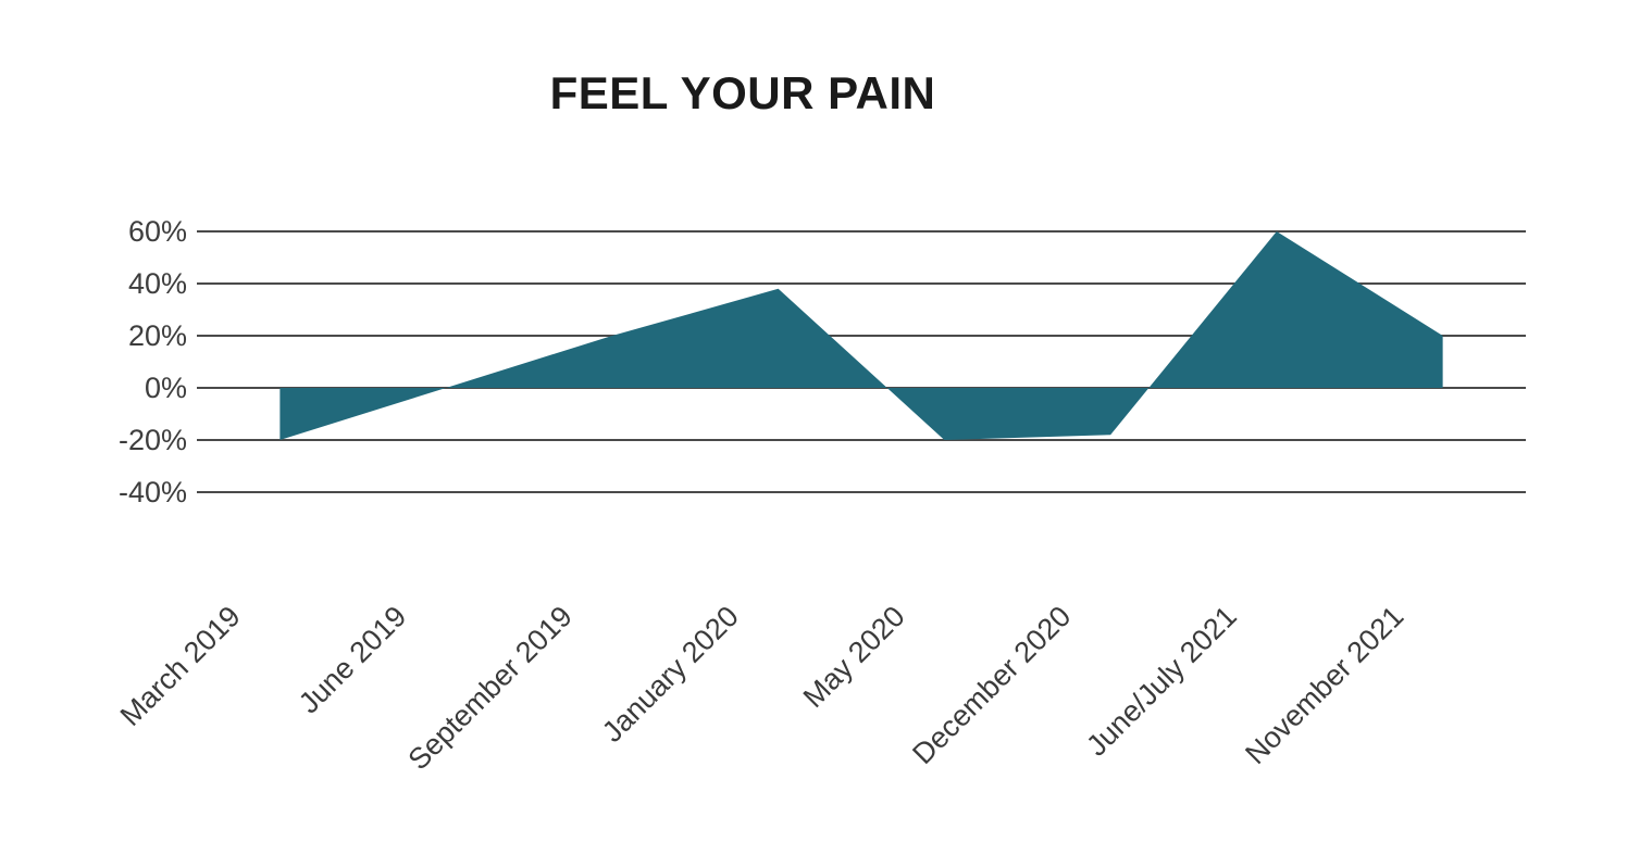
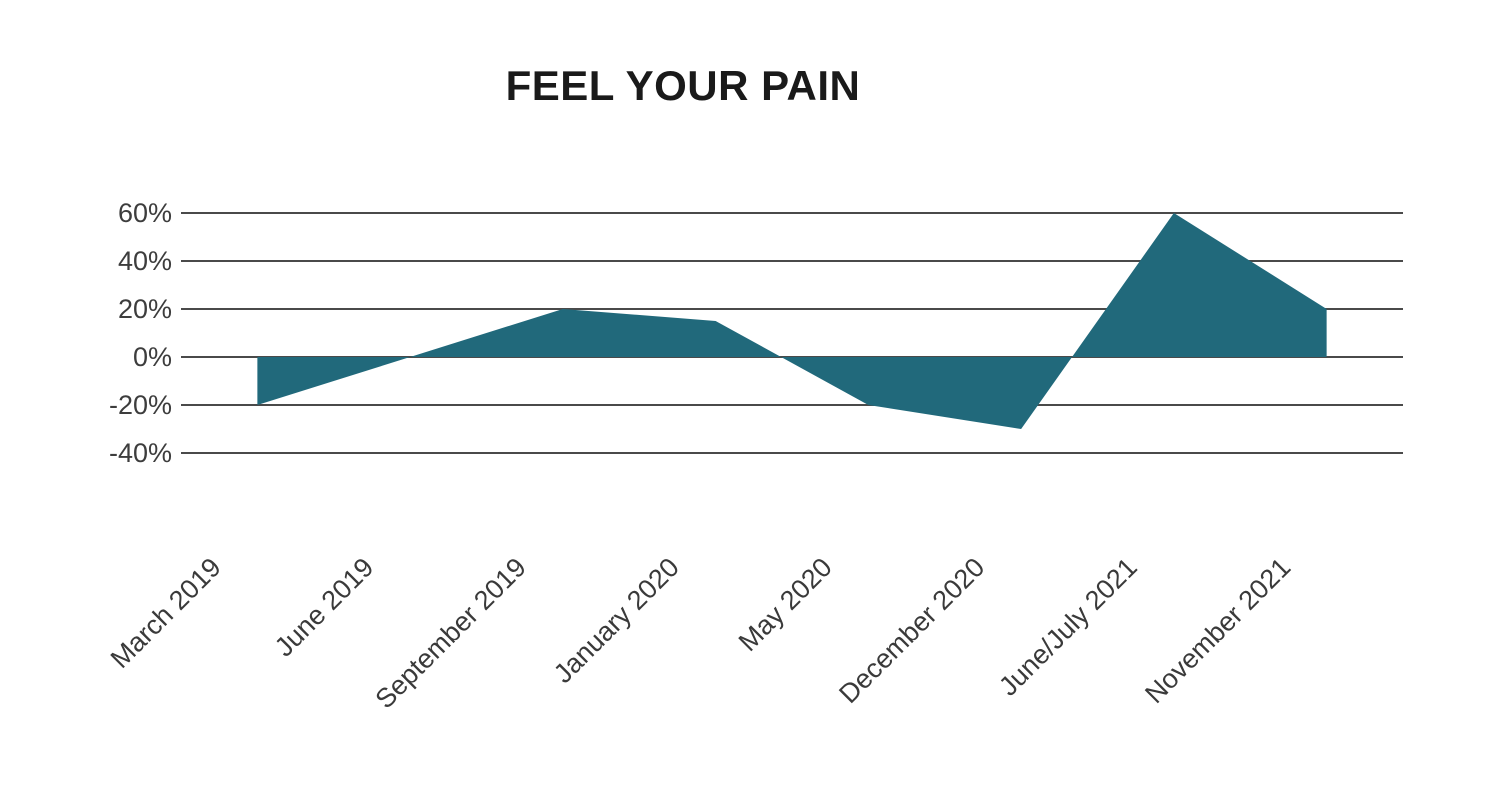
January 2020: 38% -> 15%
December 2020: -18% -> -30%
